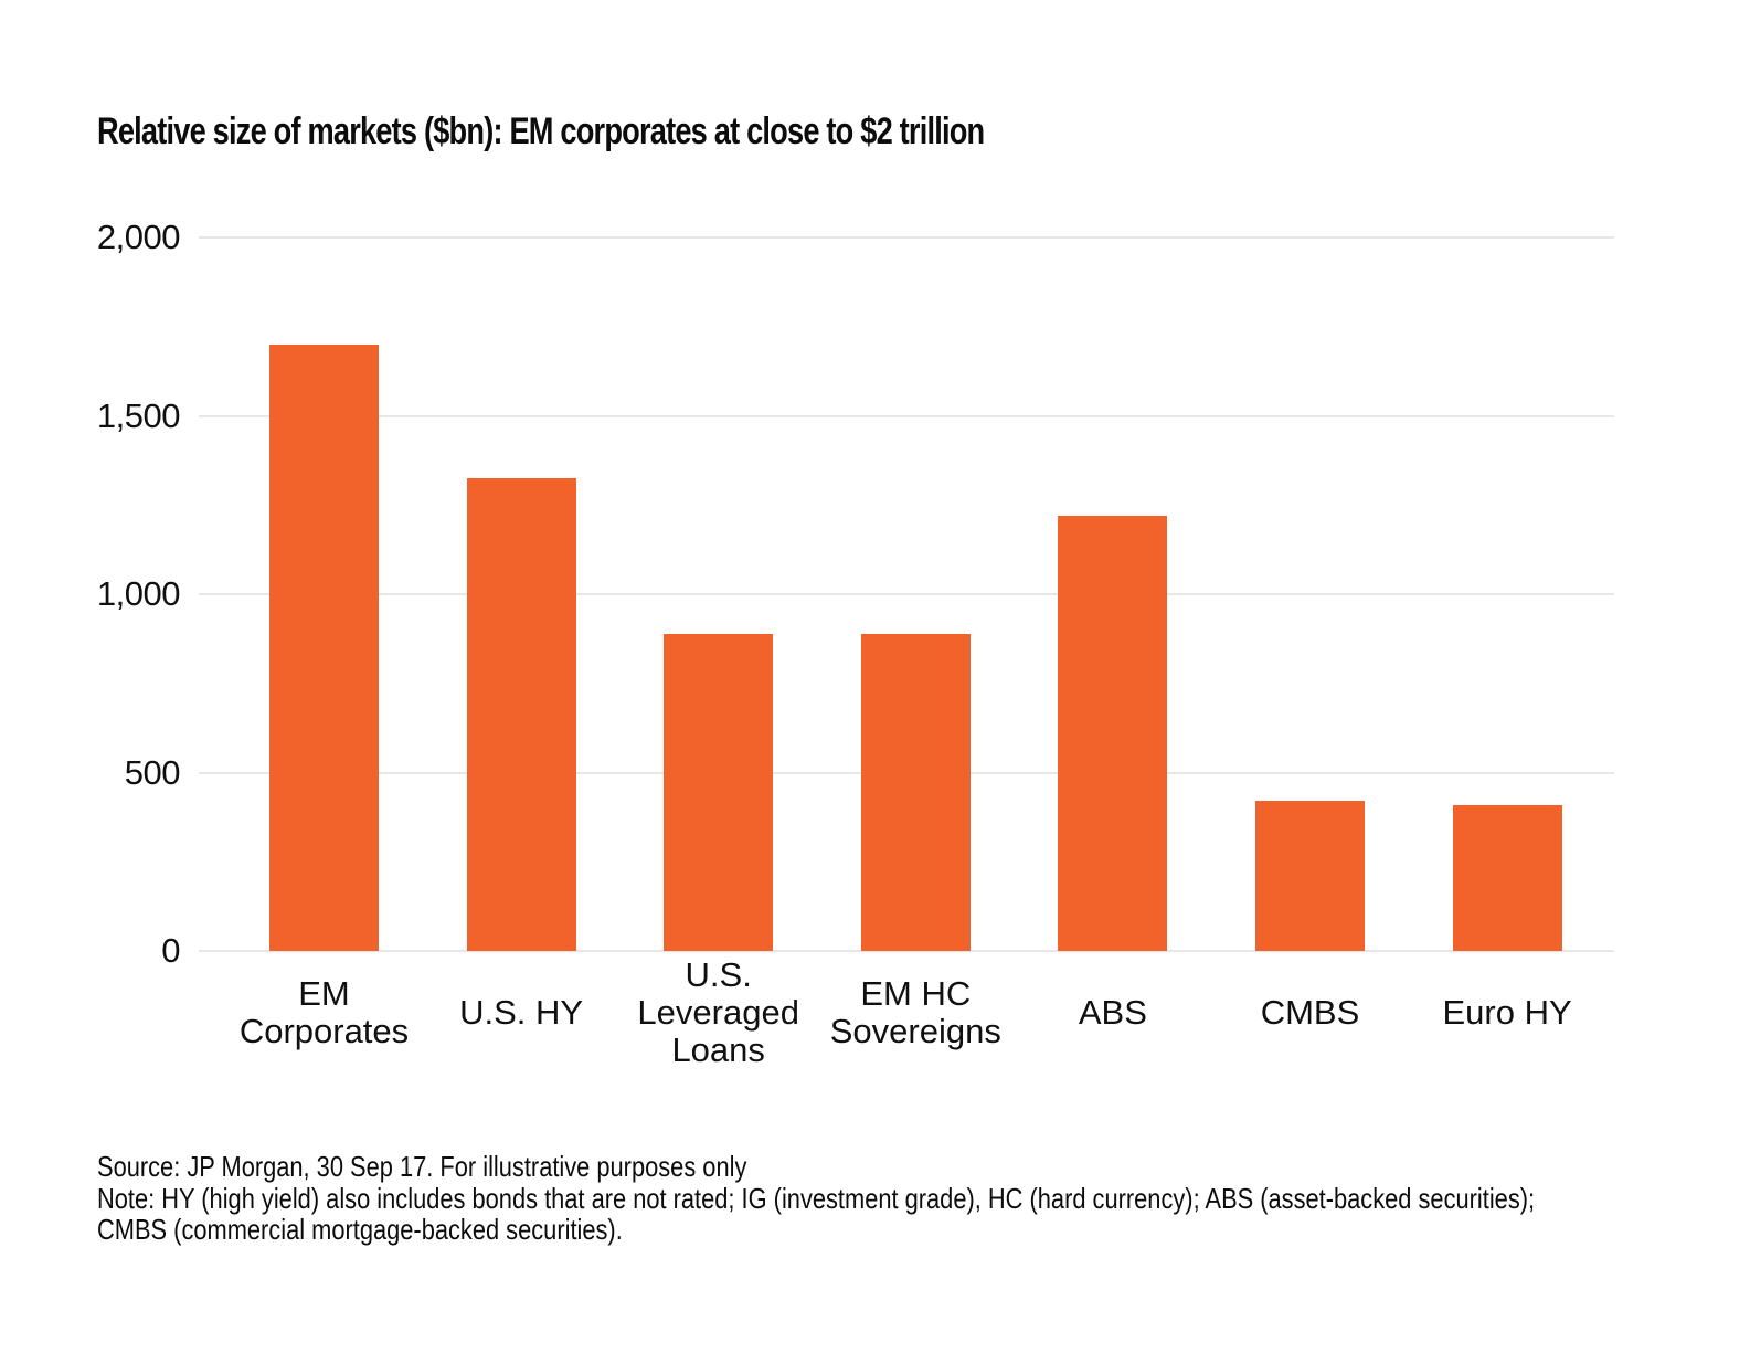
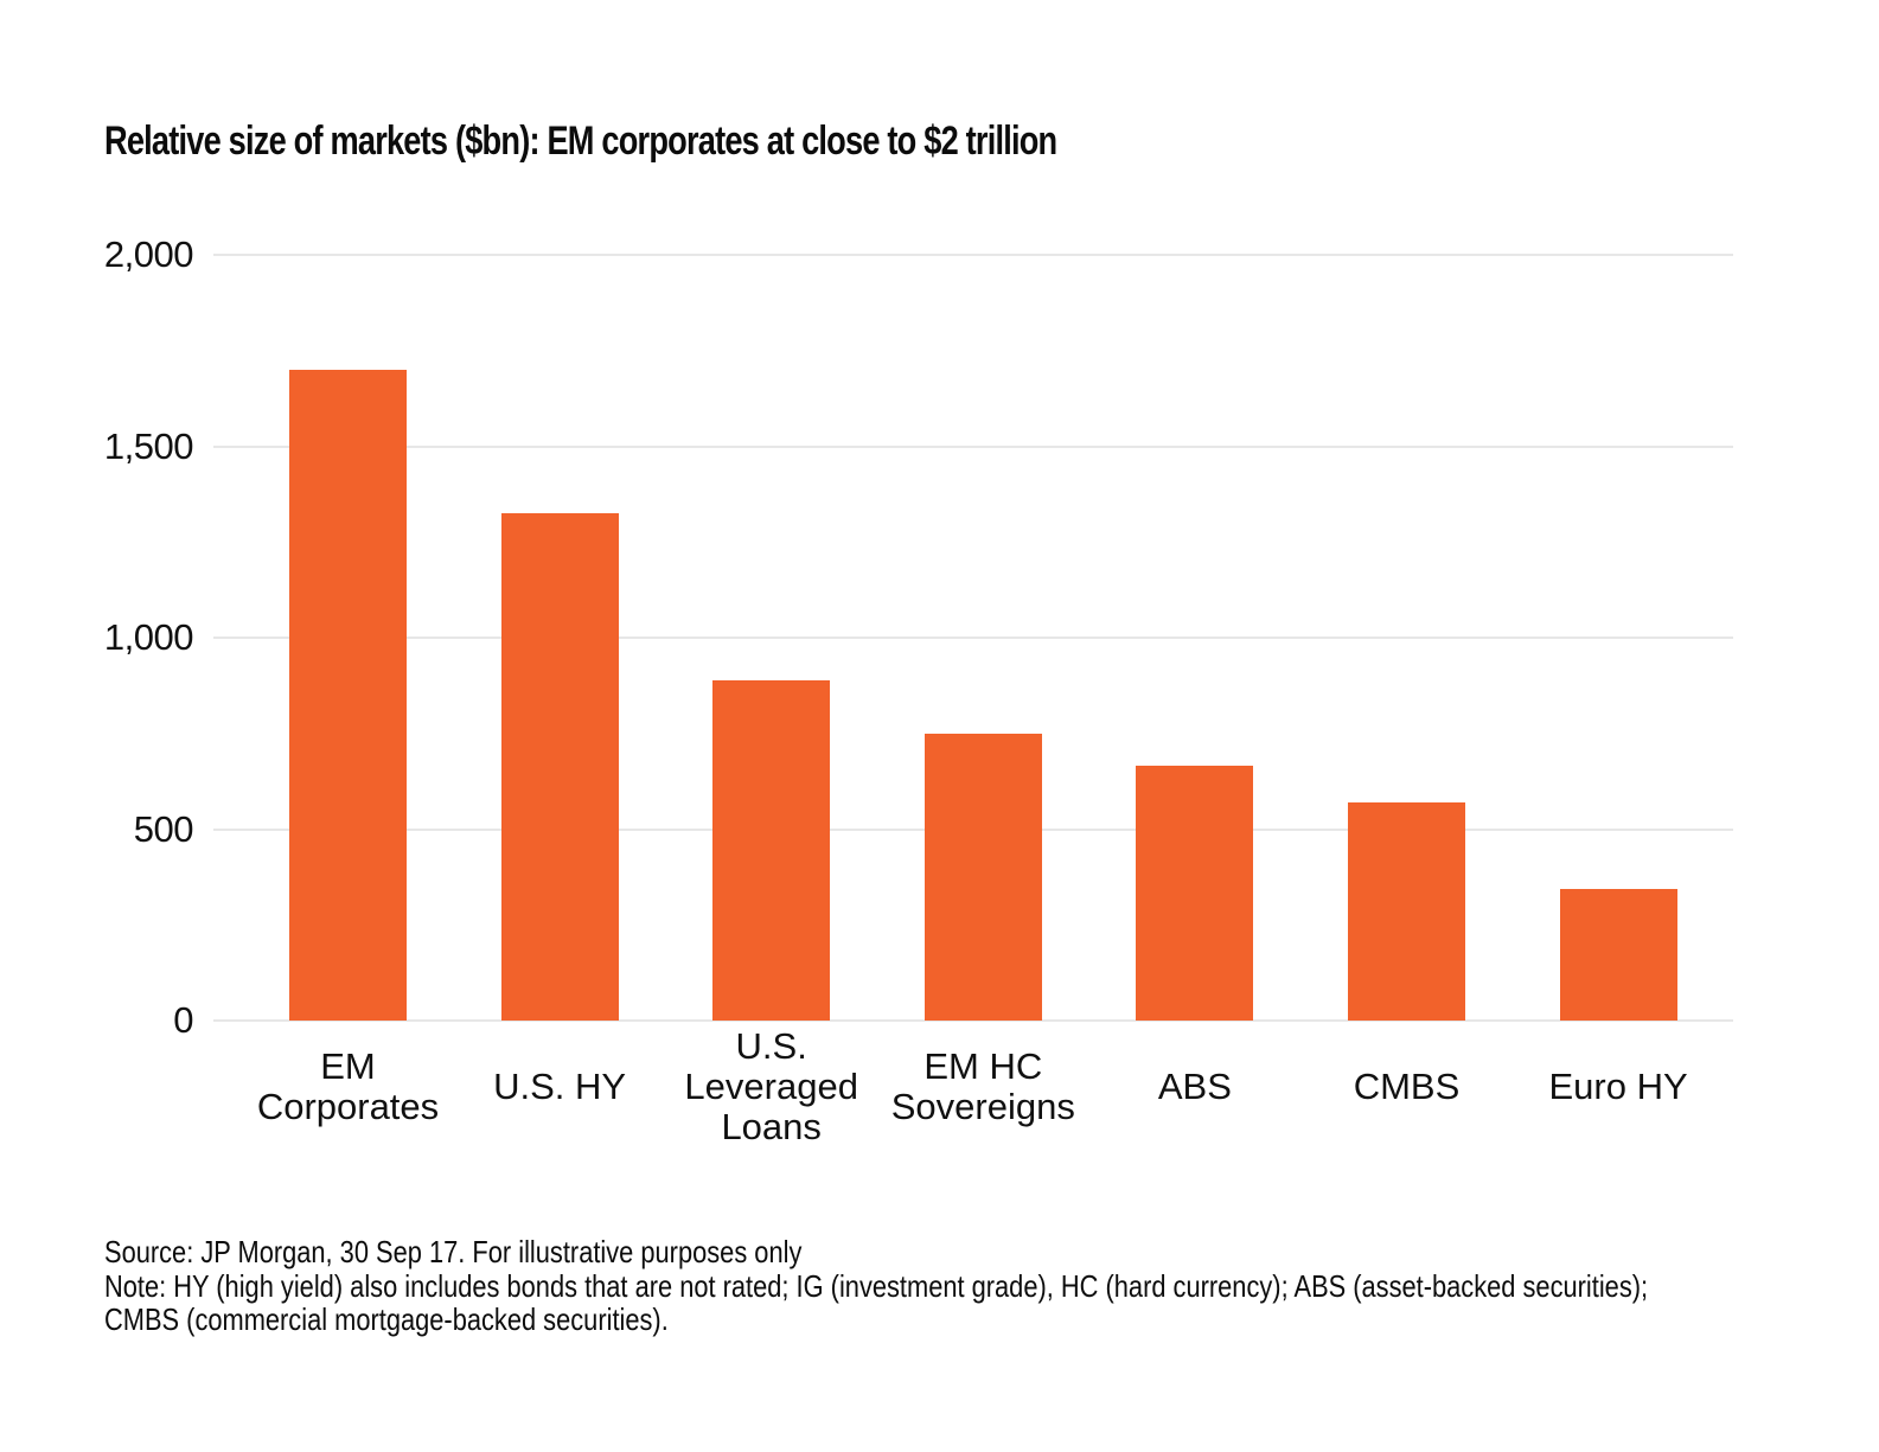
EM HC Sovereigns: 890 -> 750
ABS: 1220 -> 660
CMBS: 420 -> 570
Euro HY: 410 -> 340
